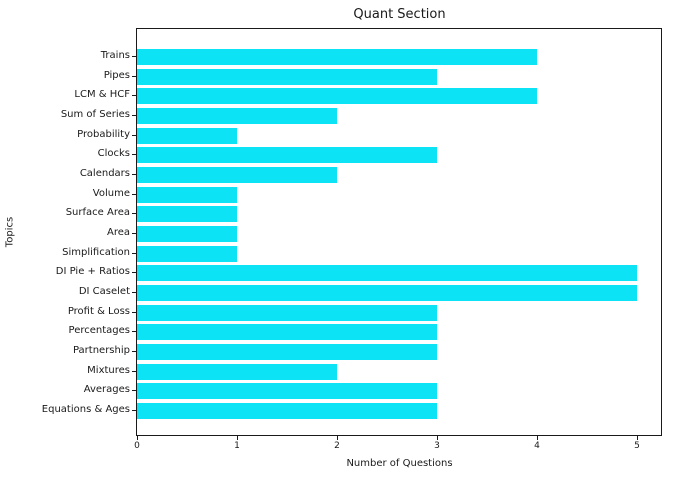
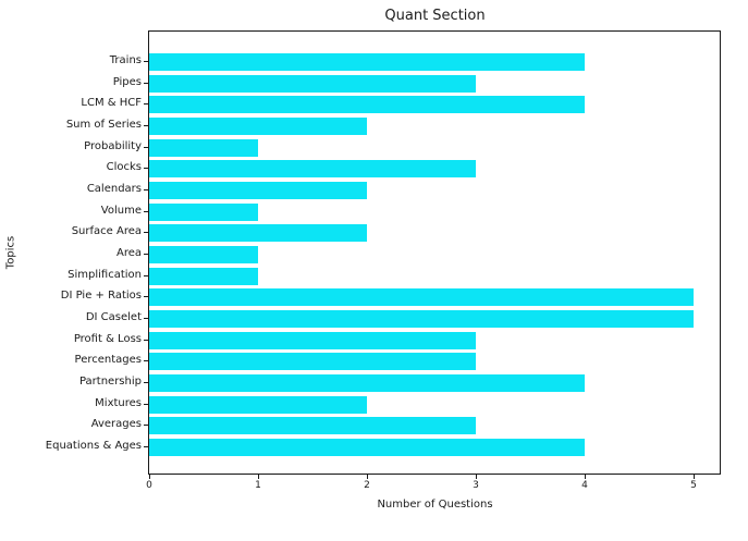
Surface Area: 1 -> 2
Partnership: 3 -> 4
Equations & Ages: 3 -> 4
